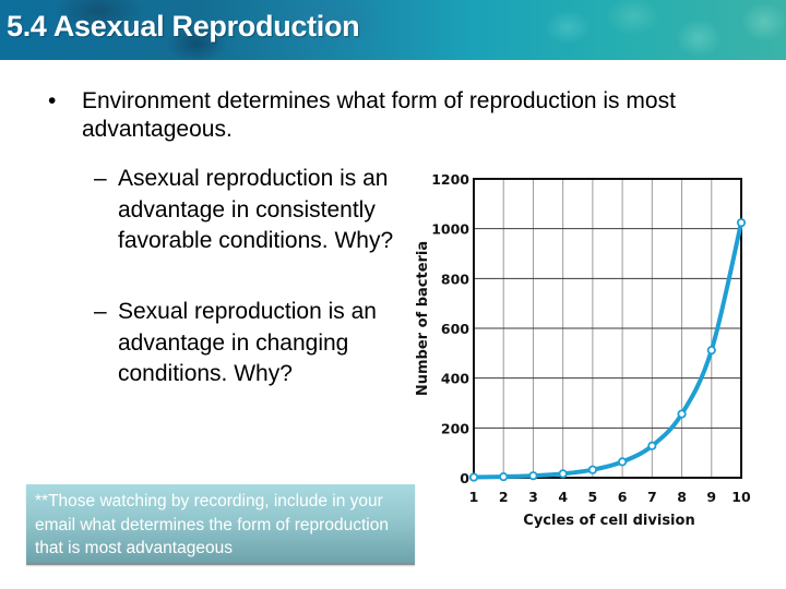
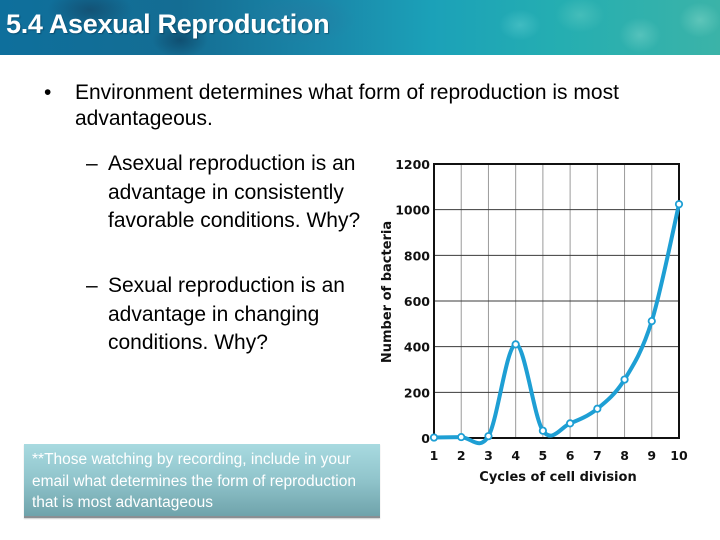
4: 20 -> 410
